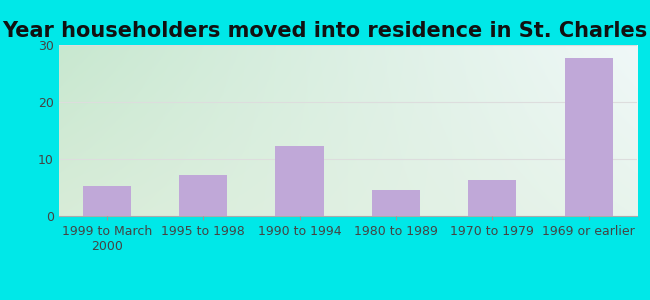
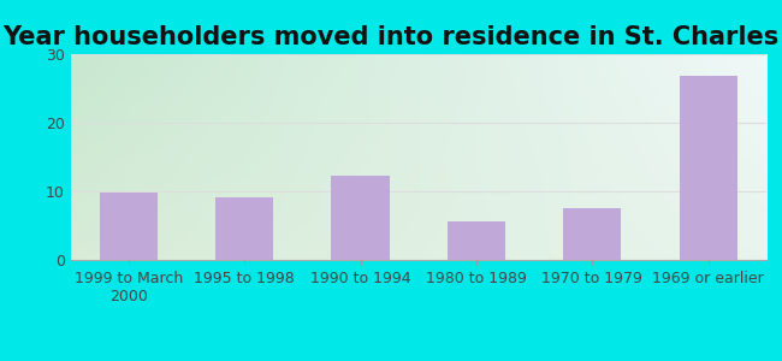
1999 to March 2000: 5.3 -> 9.8
1995 to 1998: 7.2 -> 9.2
1980 to 1989: 4.5 -> 5.6
1970 to 1979: 6.3 -> 7.6
1969 or earlier: 27.8 -> 26.8
